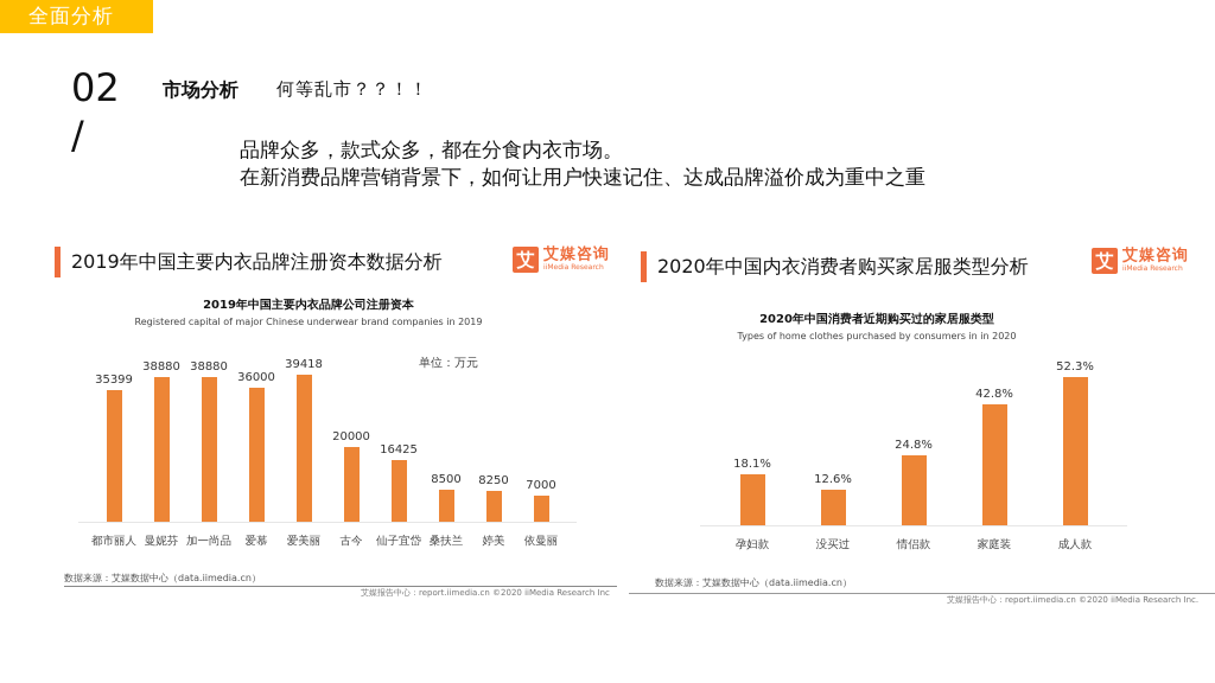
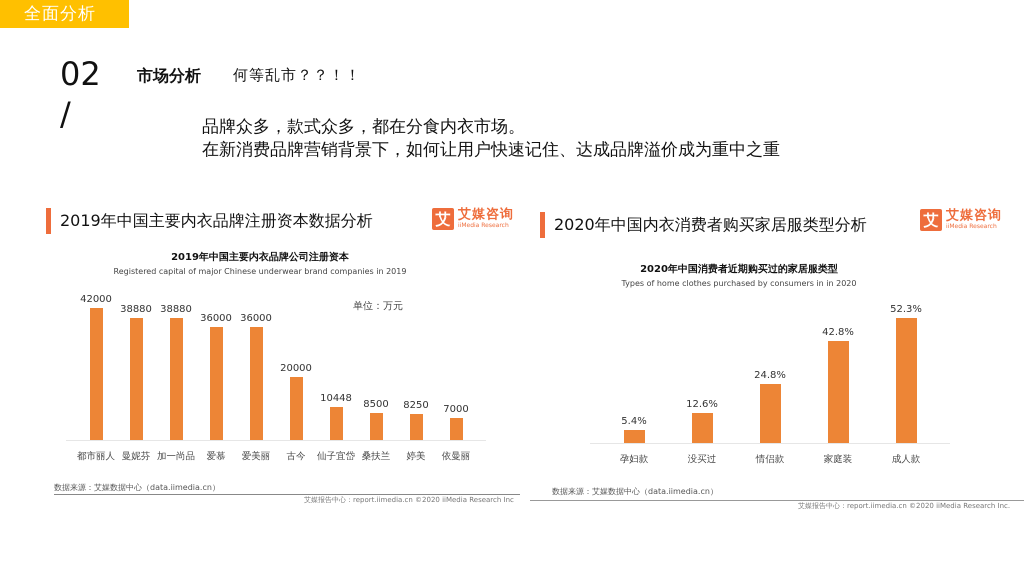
2019年中国主要内衣品牌公司注册资本/都市丽人: 35399 -> 42000
2019年中国主要内衣品牌公司注册资本/爱美丽: 39418 -> 36000
2019年中国主要内衣品牌公司注册资本/仙子宜岱: 16425 -> 10448
2020年中国消费者近期购买过的家居服类型/孕妇款: 18.1% -> 5.4%
